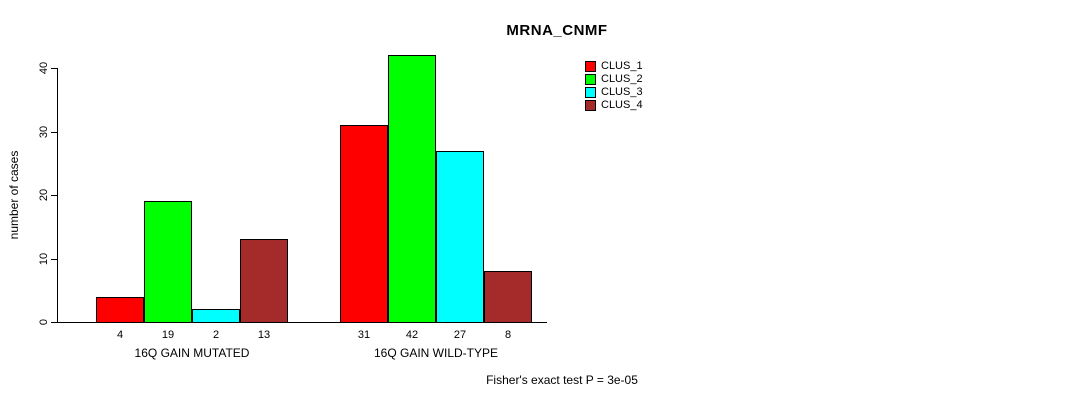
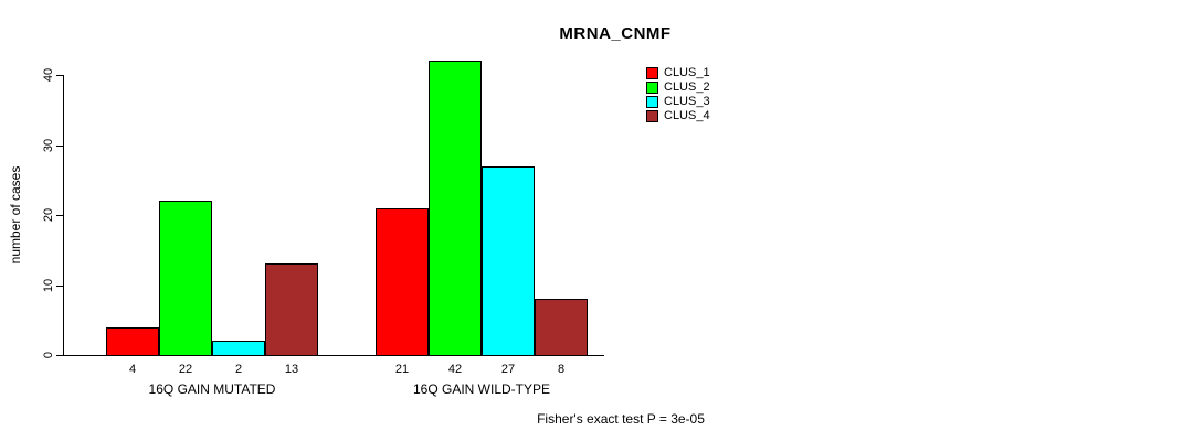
CLUS_2/16Q GAIN MUTATED: 19 -> 22
CLUS_1/16Q GAIN WILD-TYPE: 31 -> 21
